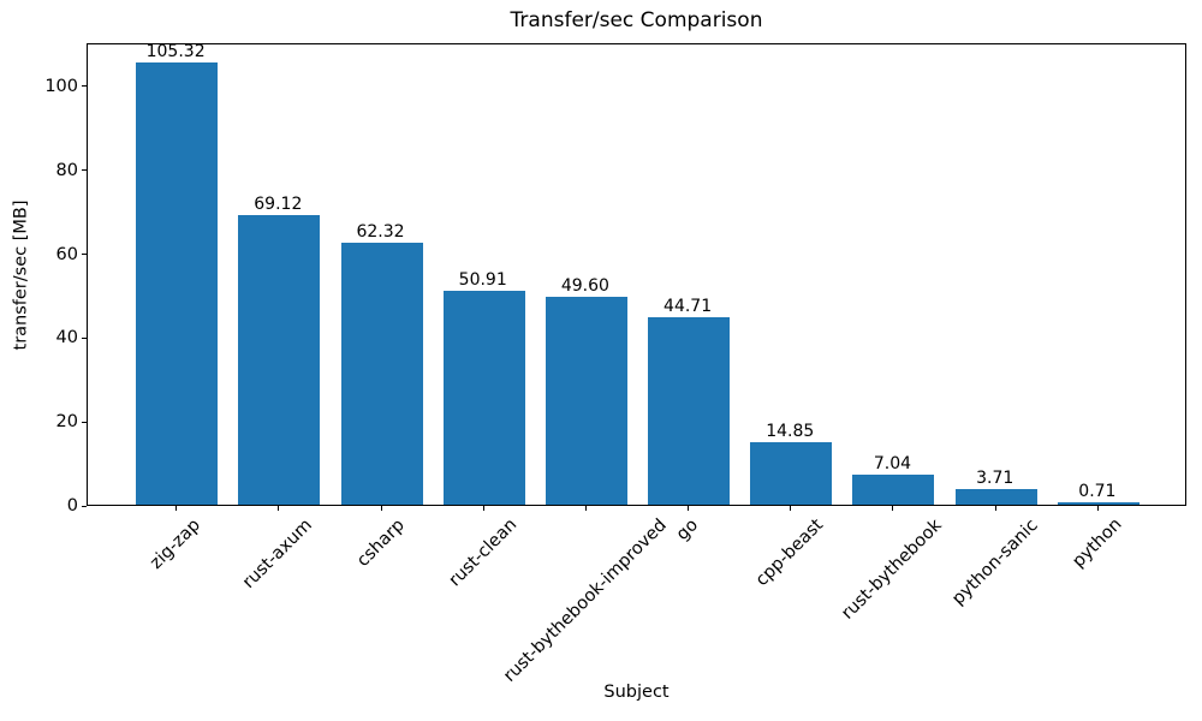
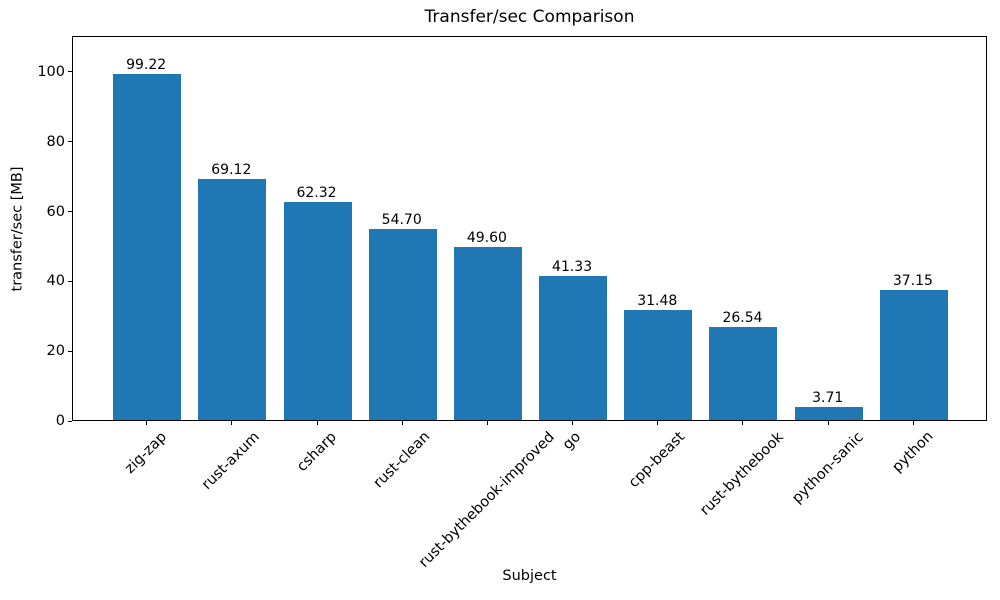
zig-zap: 105.32 -> 99.22
rust-clean: 50.91 -> 54.70
go: 44.71 -> 41.33
cpp-beast: 14.85 -> 31.48
rust-bythebook: 7.04 -> 26.54
python: 0.71 -> 37.15
